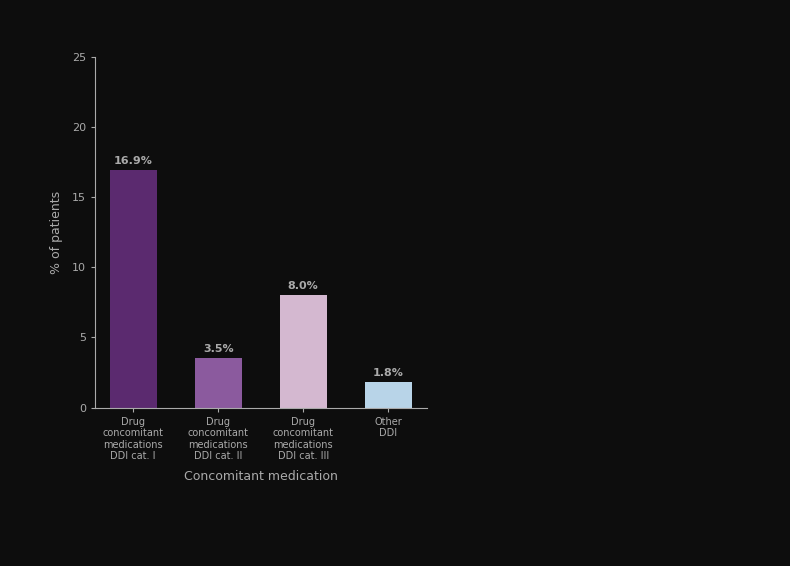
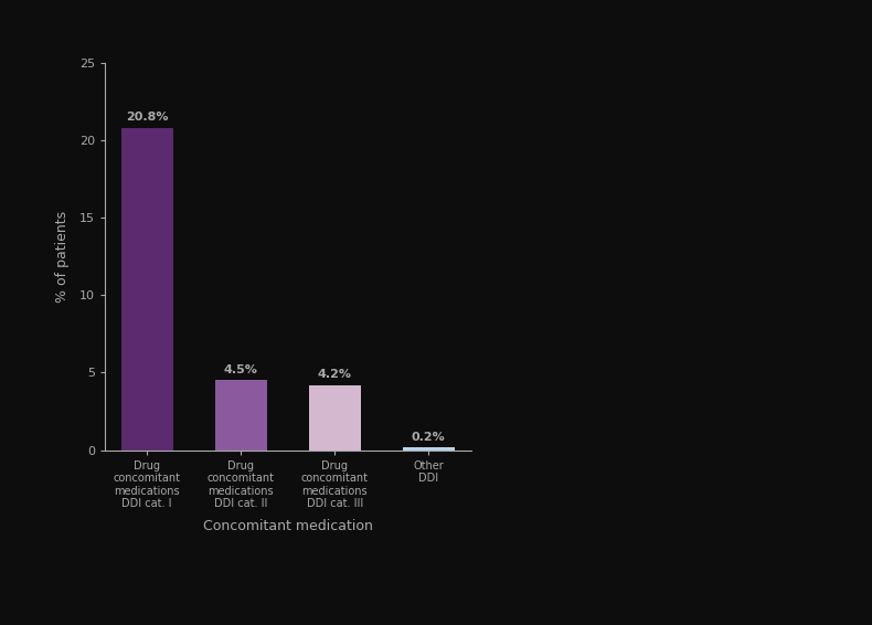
Drug concomitant medications DDI cat. I: 16.9% -> 20.8%
Drug concomitant medications DDI cat. II: 3.5% -> 4.5%
Drug concomitant medications DDI cat. III: 8.0% -> 4.2%
Other DDI: 1.8% -> 0.2%
